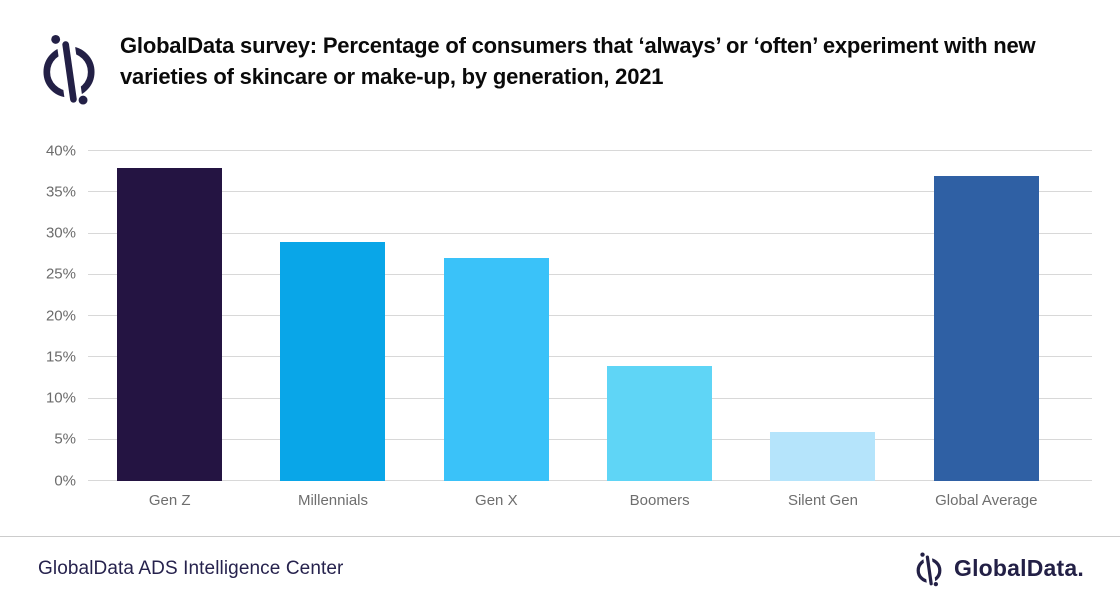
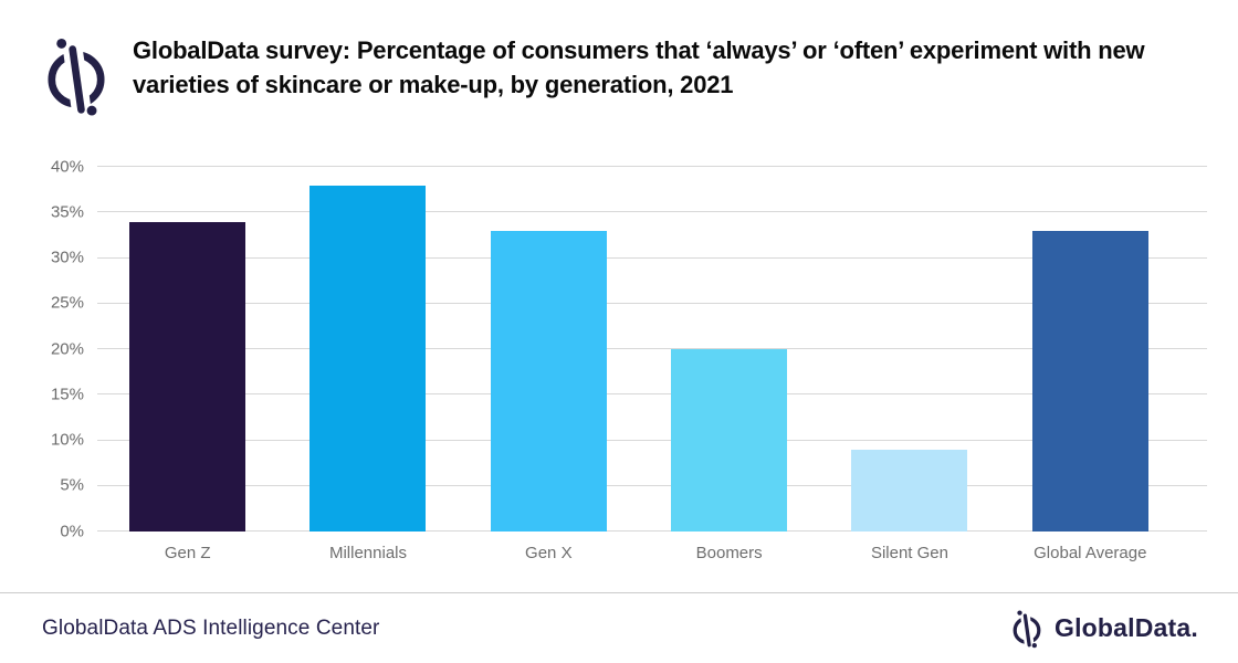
Gen Z: 38% -> 34%
Millennials: 29% -> 38%
Gen X: 27% -> 33%
Boomers: 14% -> 20%
Silent Gen: 6% -> 9%
Global Average: 37% -> 33%
